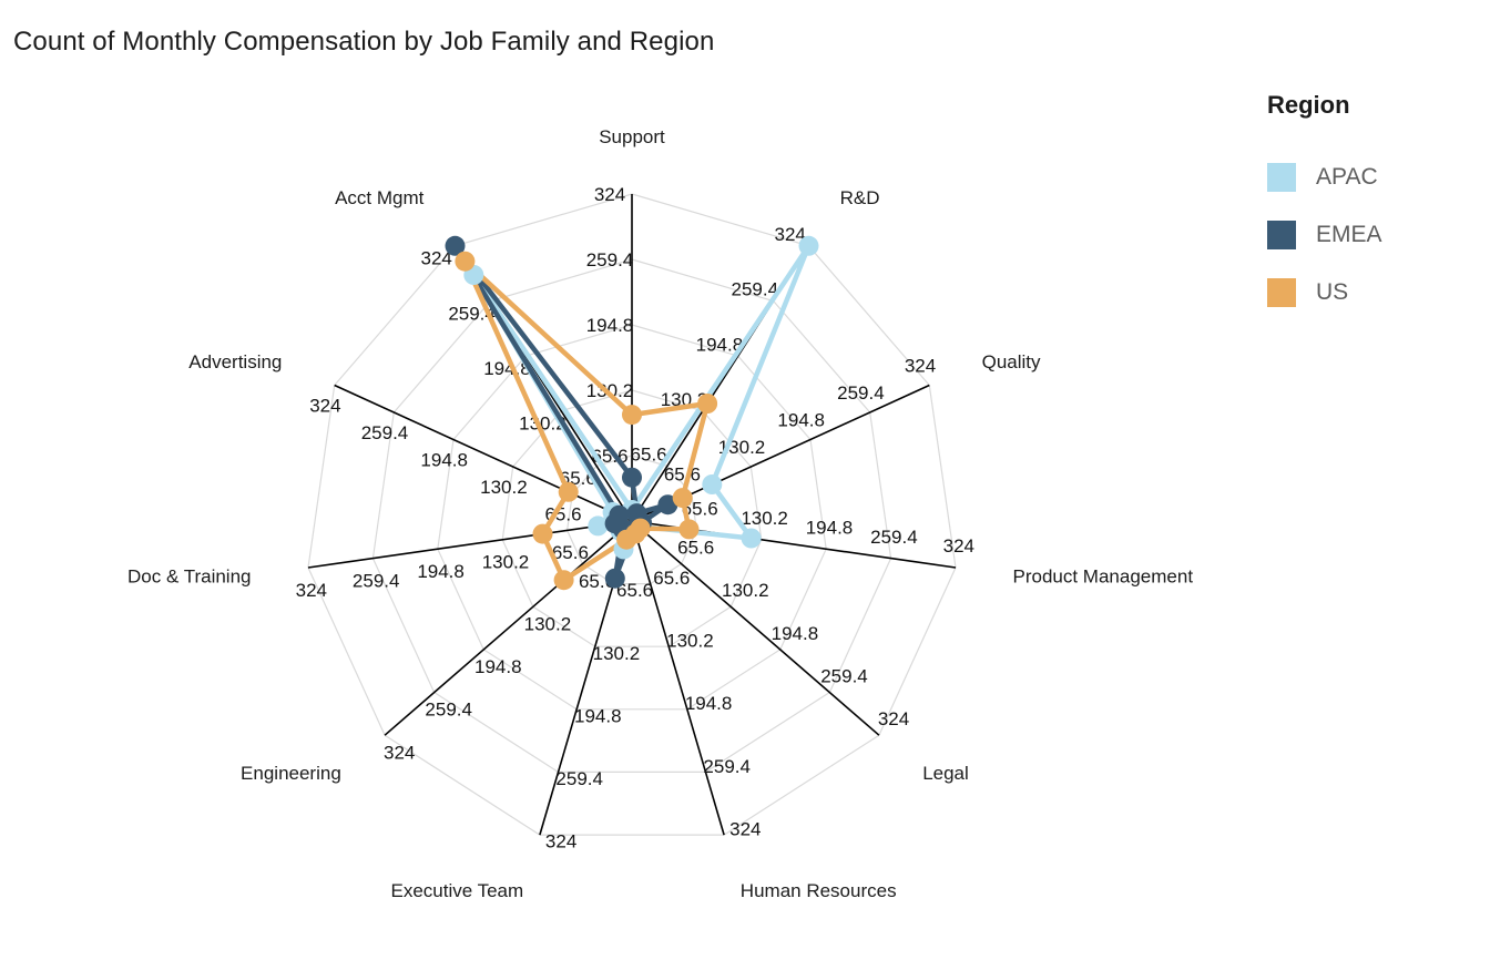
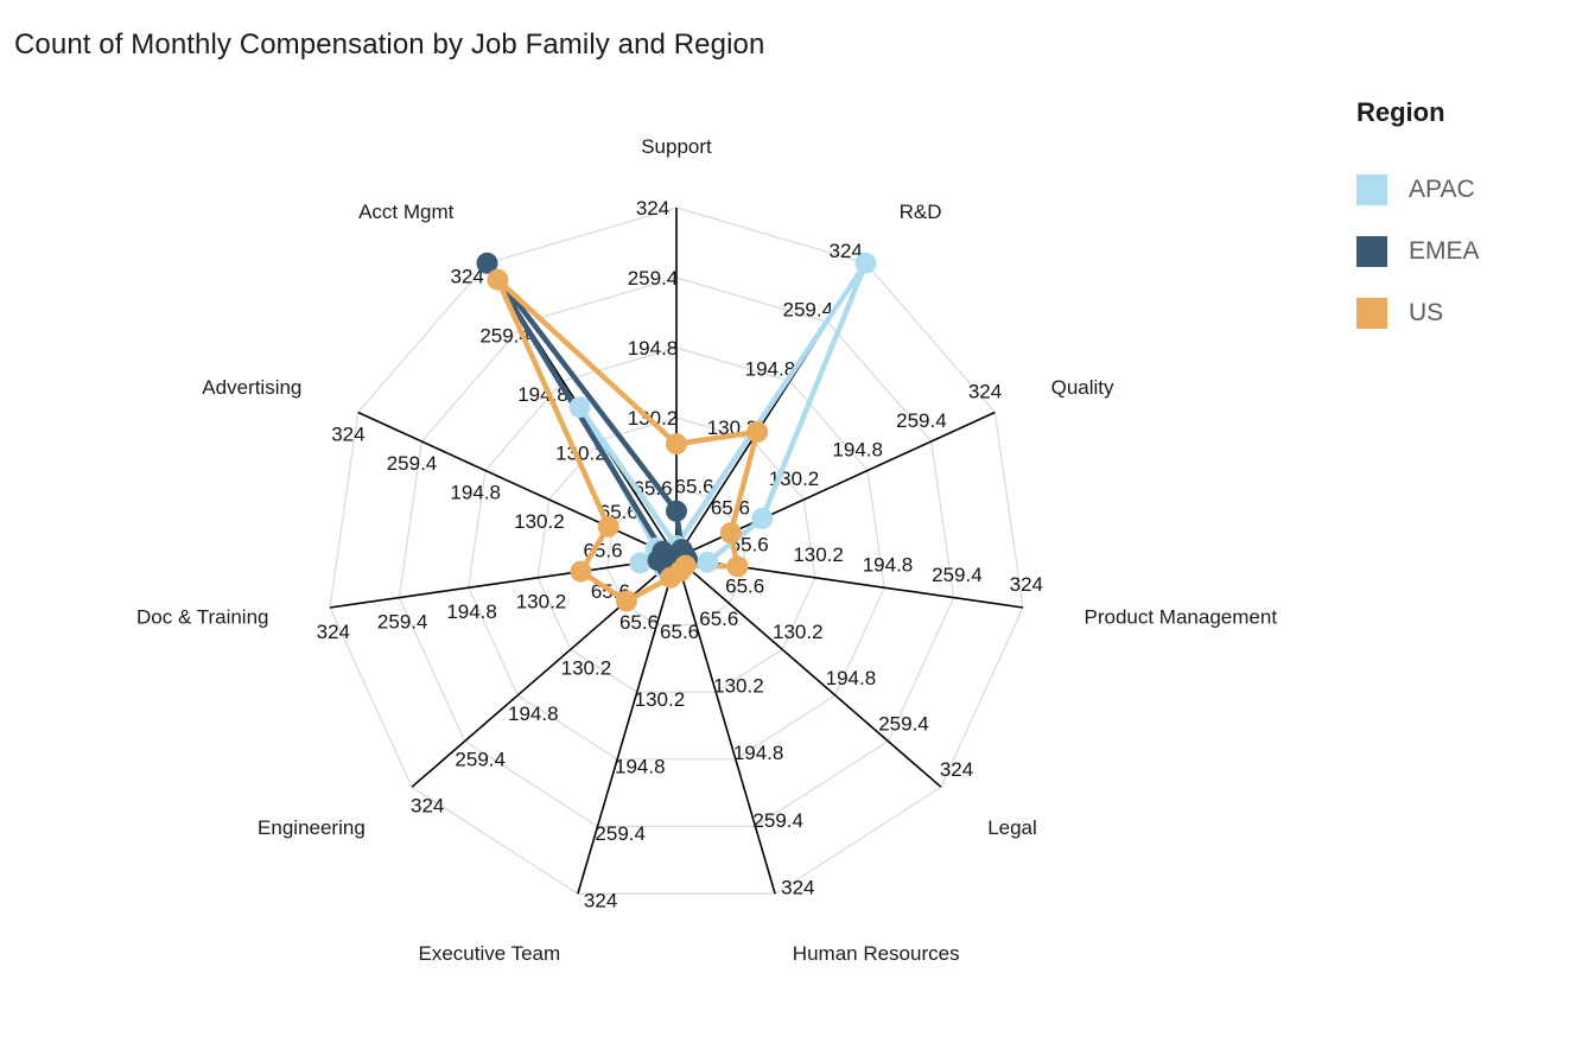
EMEA/Quality: 40 -> 10
APAC/Product Management: 120 -> 30
APAC/Executive Team: 30 -> 10
EMEA/Executive Team: 60 -> 10
US/Engineering: 90 -> 60
APAC/Acct Mgmt: 290 -> 170
